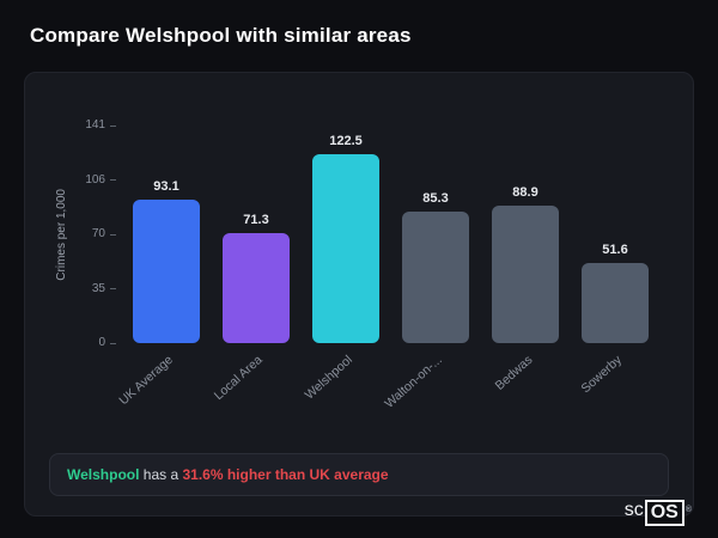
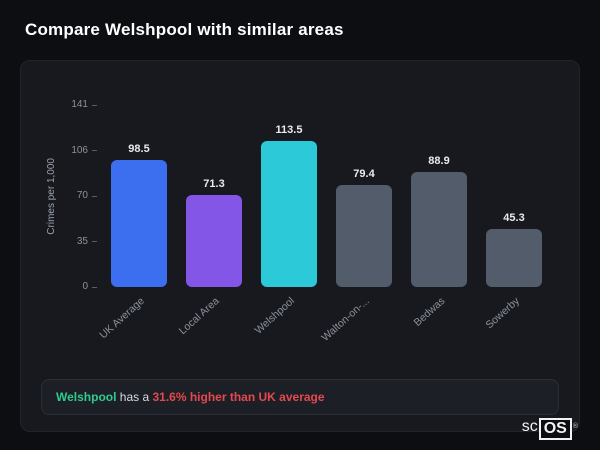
UK Average: 93.1 -> 98.5
Welshpool: 122.5 -> 113.5
Walton-on-...: 85.3 -> 79.4
Sowerby: 51.6 -> 45.3
